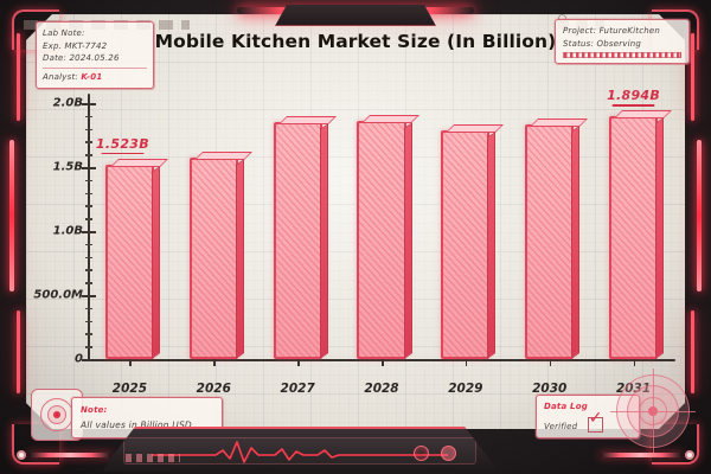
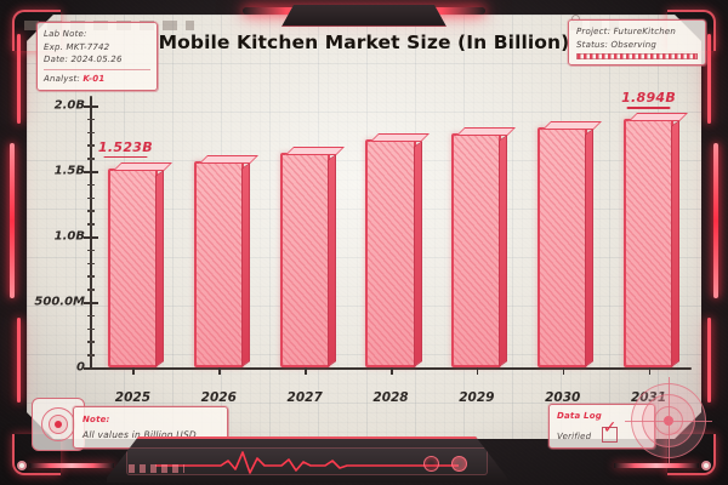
2027: 1.85B -> 1.64B
2028: 1.86B -> 1.74B
